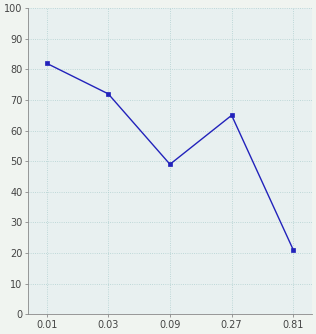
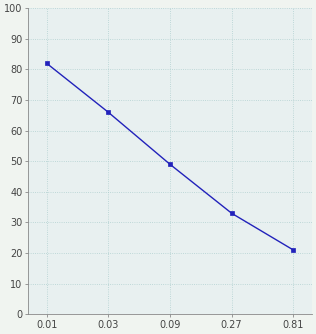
0.03: 72 -> 66
0.27: 65 -> 33
